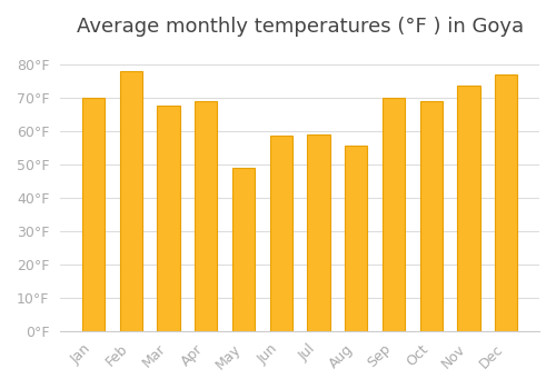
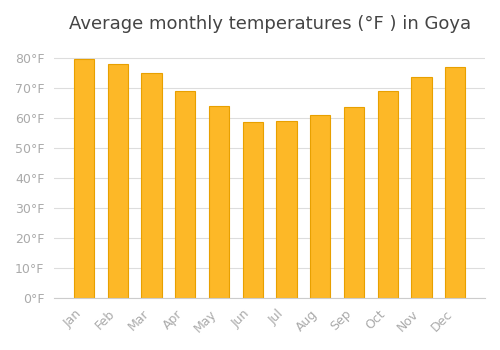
Jan: 70.0°F -> 79.5°F
Mar: 67.5°F -> 75.0°F
May: 49.0°F -> 64.0°F
Aug: 55.5°F -> 61.0°F
Sep: 70.0°F -> 63.5°F
